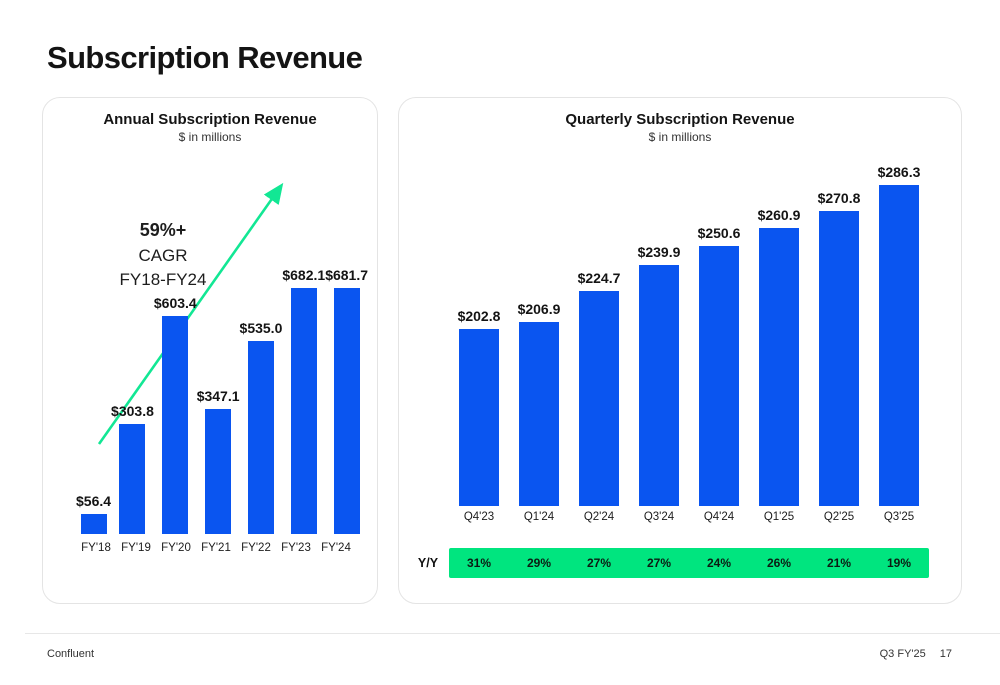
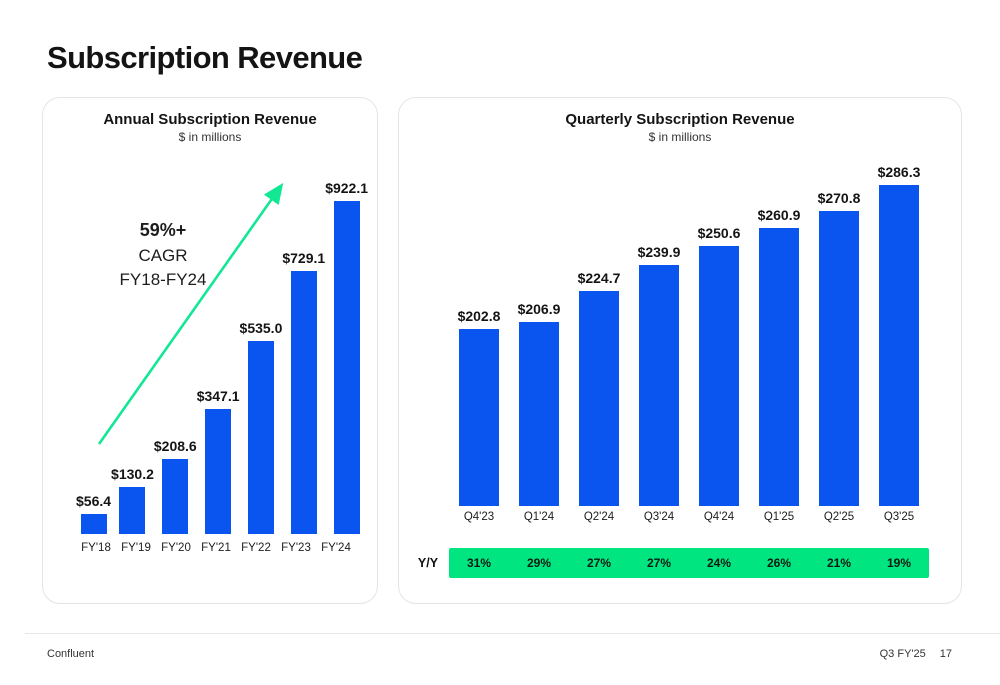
Annual Subscription Revenue/FY'19: $303.8 -> $130.2
Annual Subscription Revenue/FY'20: $603.4 -> $208.6
Annual Subscription Revenue/FY'23: $682.1 -> $729.1
Annual Subscription Revenue/FY'24: $681.7 -> $922.1
